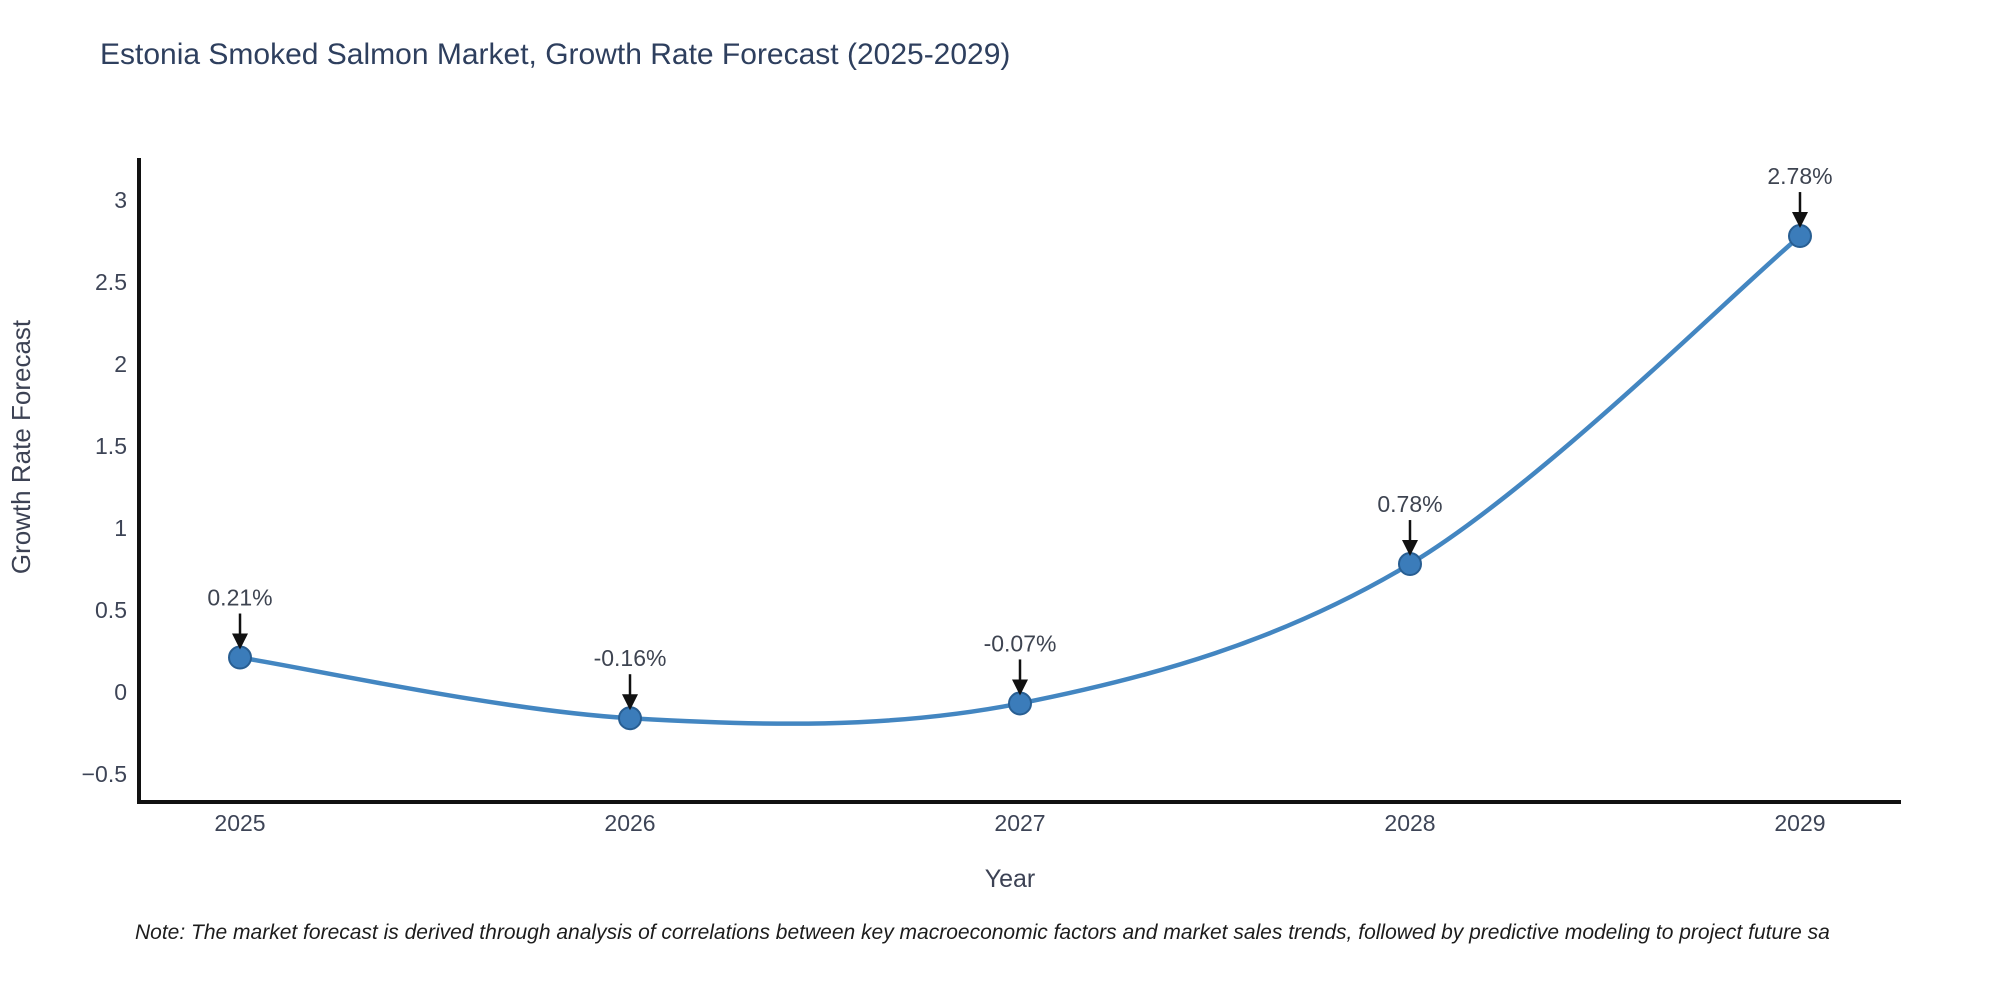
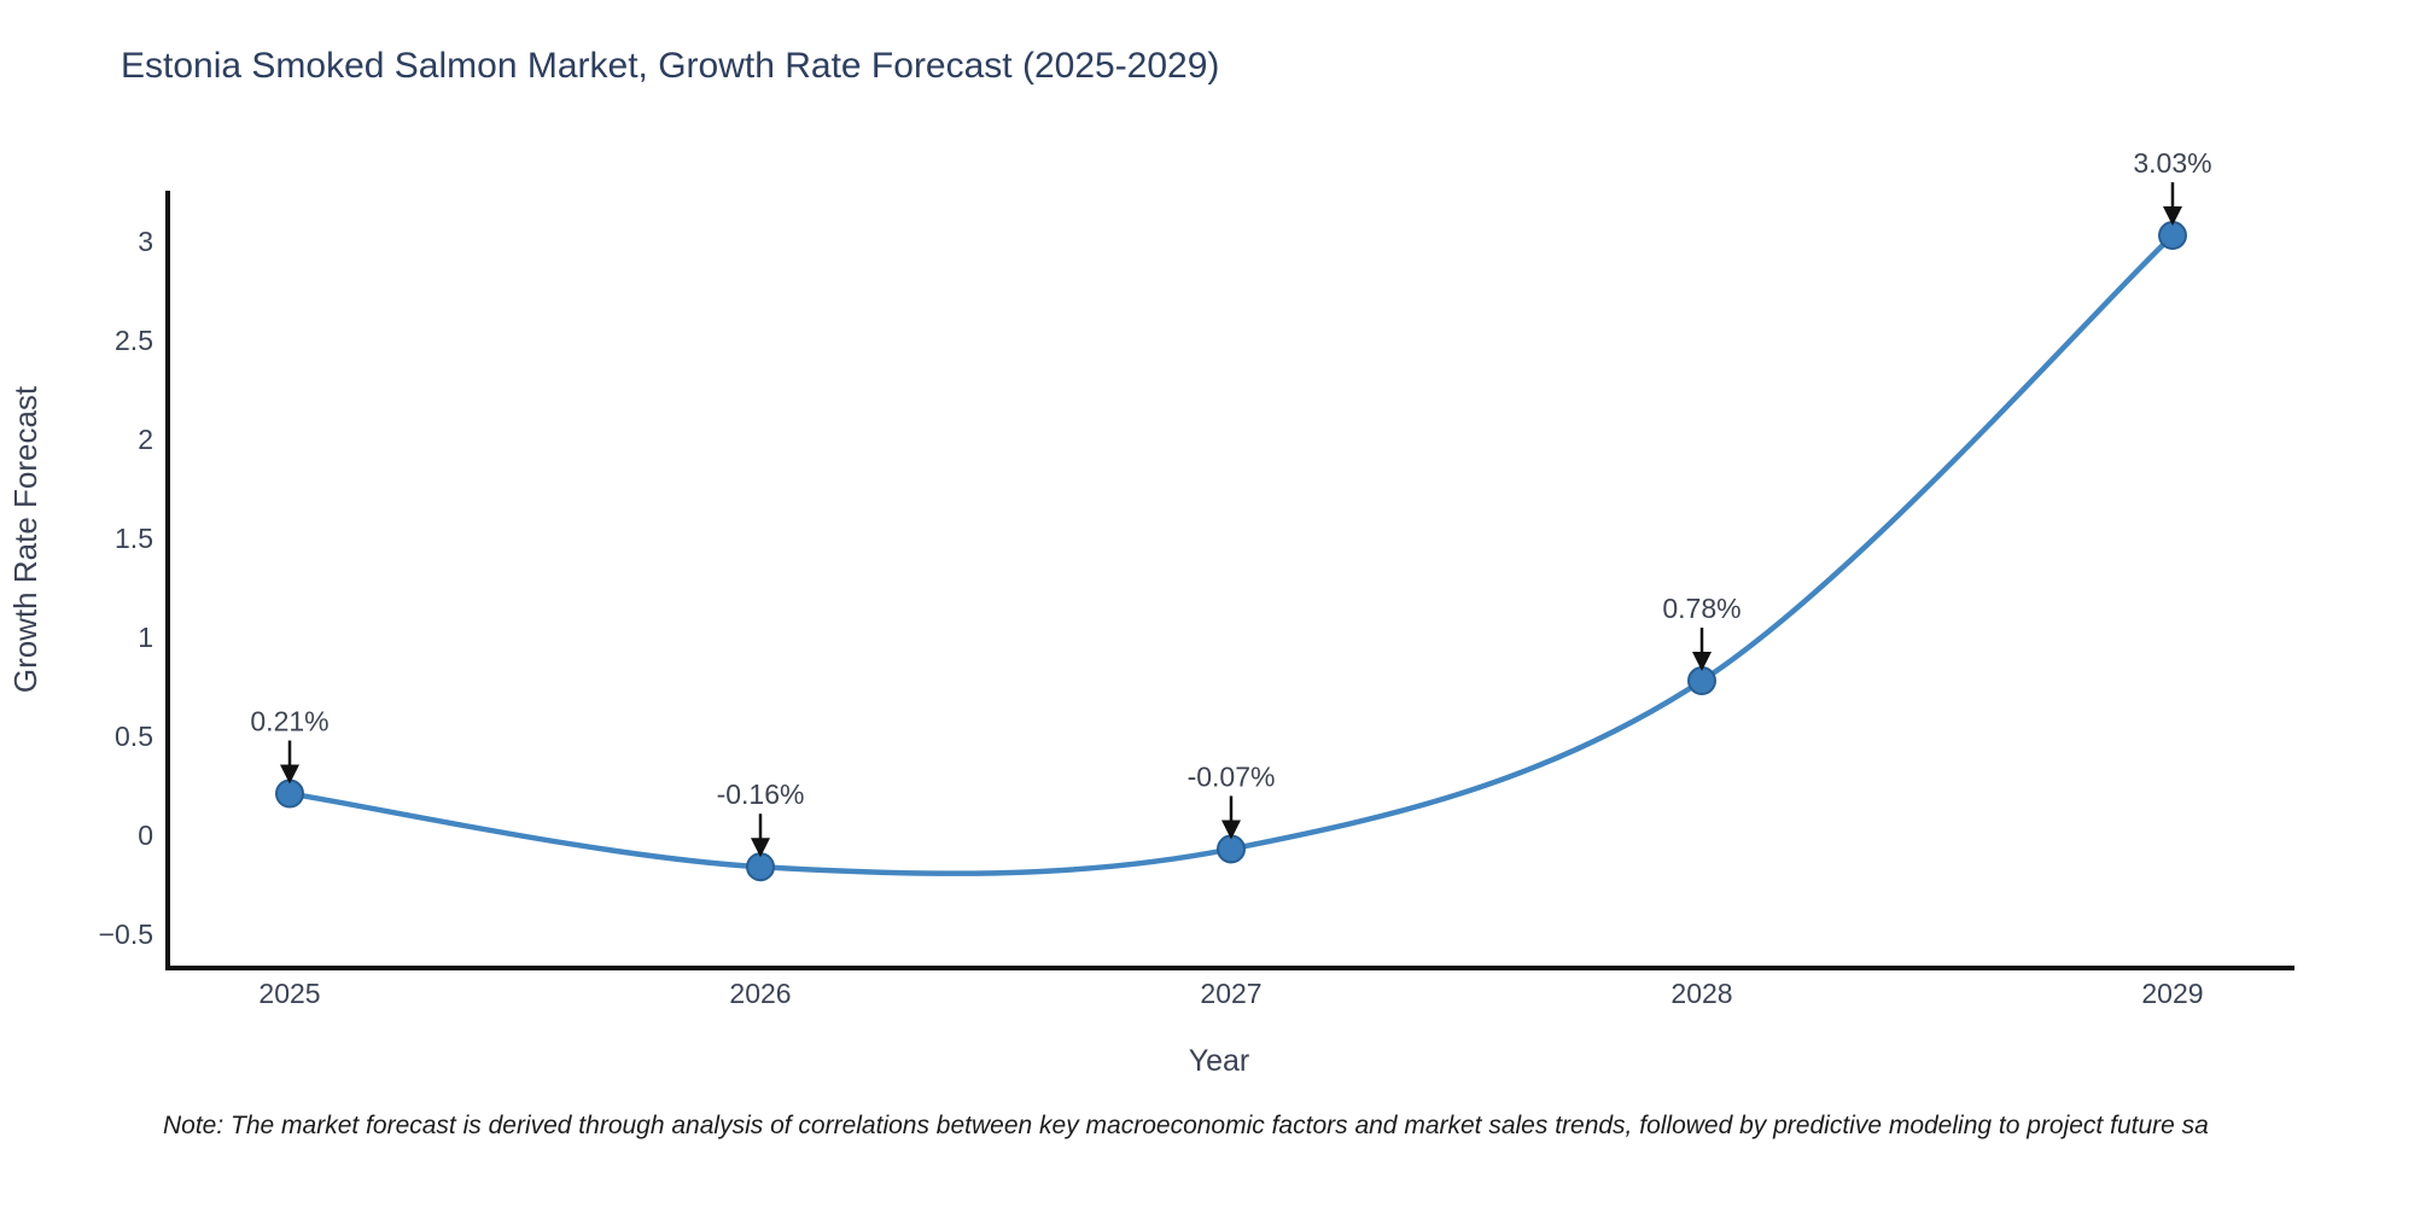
2029: 2.78% -> 3.03%
